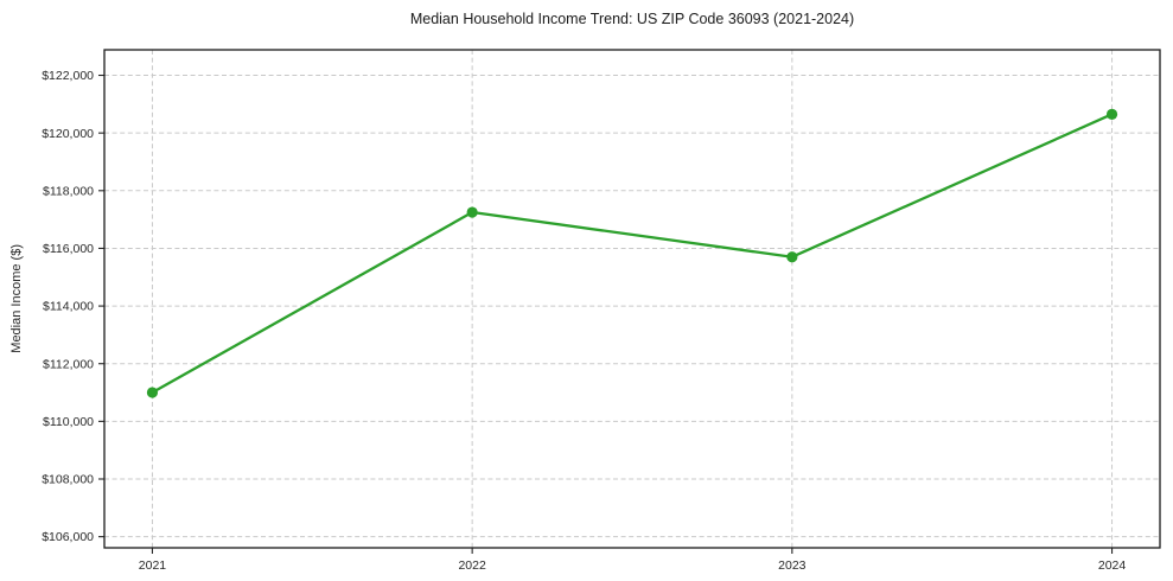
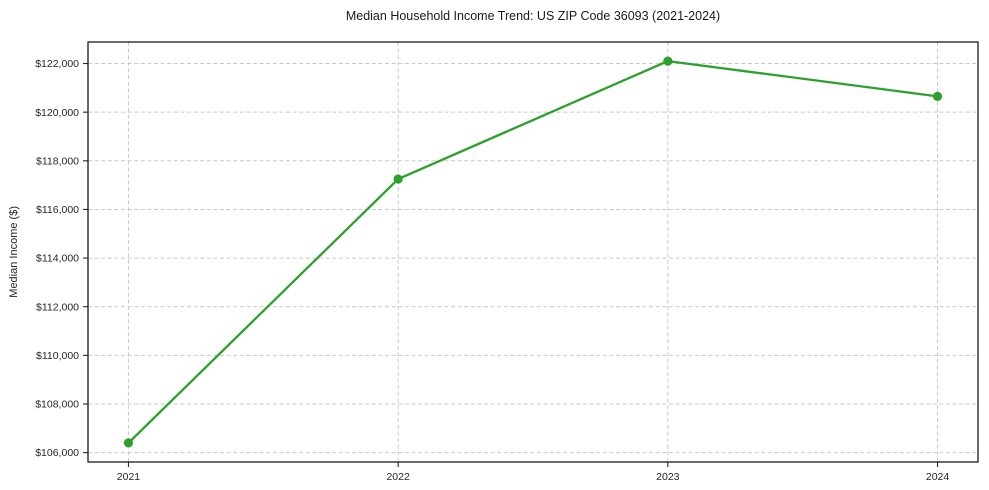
2021: $111000 -> $106400
2023: $115700 -> $122100
